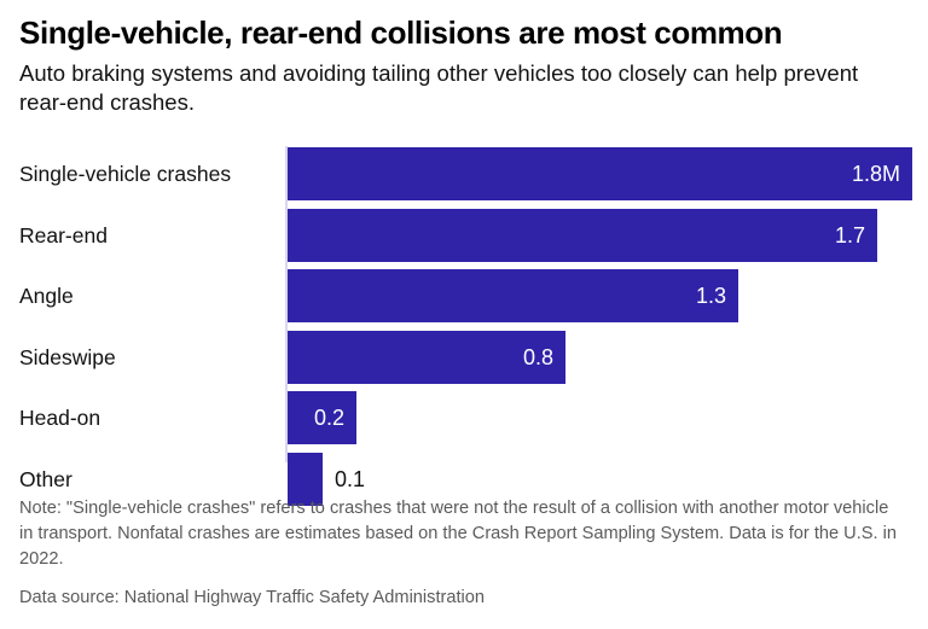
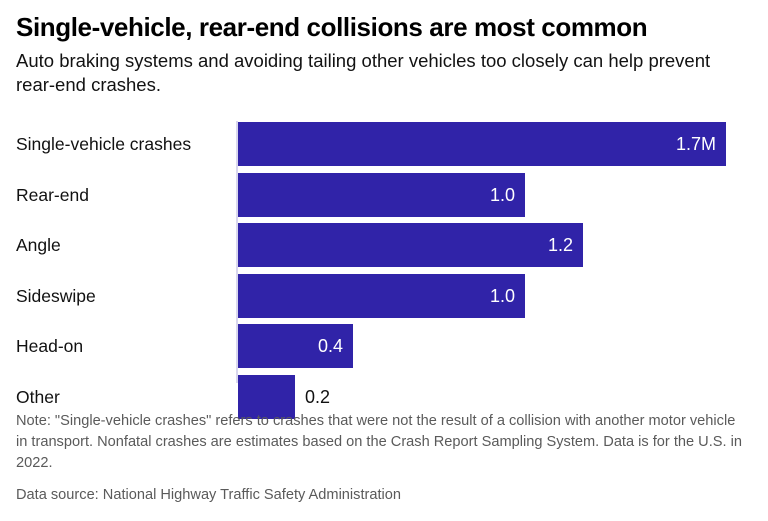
Single-vehicle crashes: 1.8M -> 1.7M
Rear-end: 1.7 -> 1.0
Angle: 1.3 -> 1.2
Sideswipe: 0.8 -> 1.0
Head-on: 0.2 -> 0.4
Other: 0.1 -> 0.2
